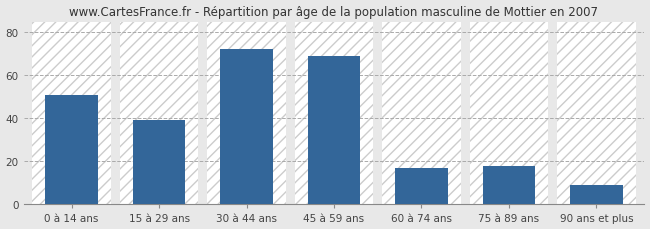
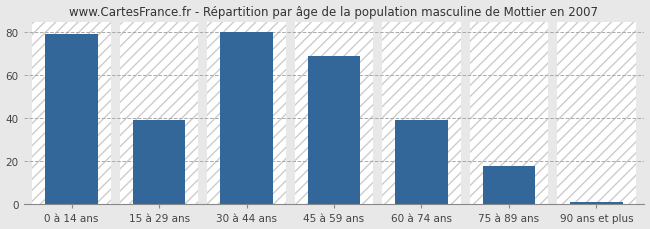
0 à 14 ans: 51 -> 79
30 à 44 ans: 72 -> 80
60 à 74 ans: 17 -> 39
90 ans et plus: 9 -> 1
